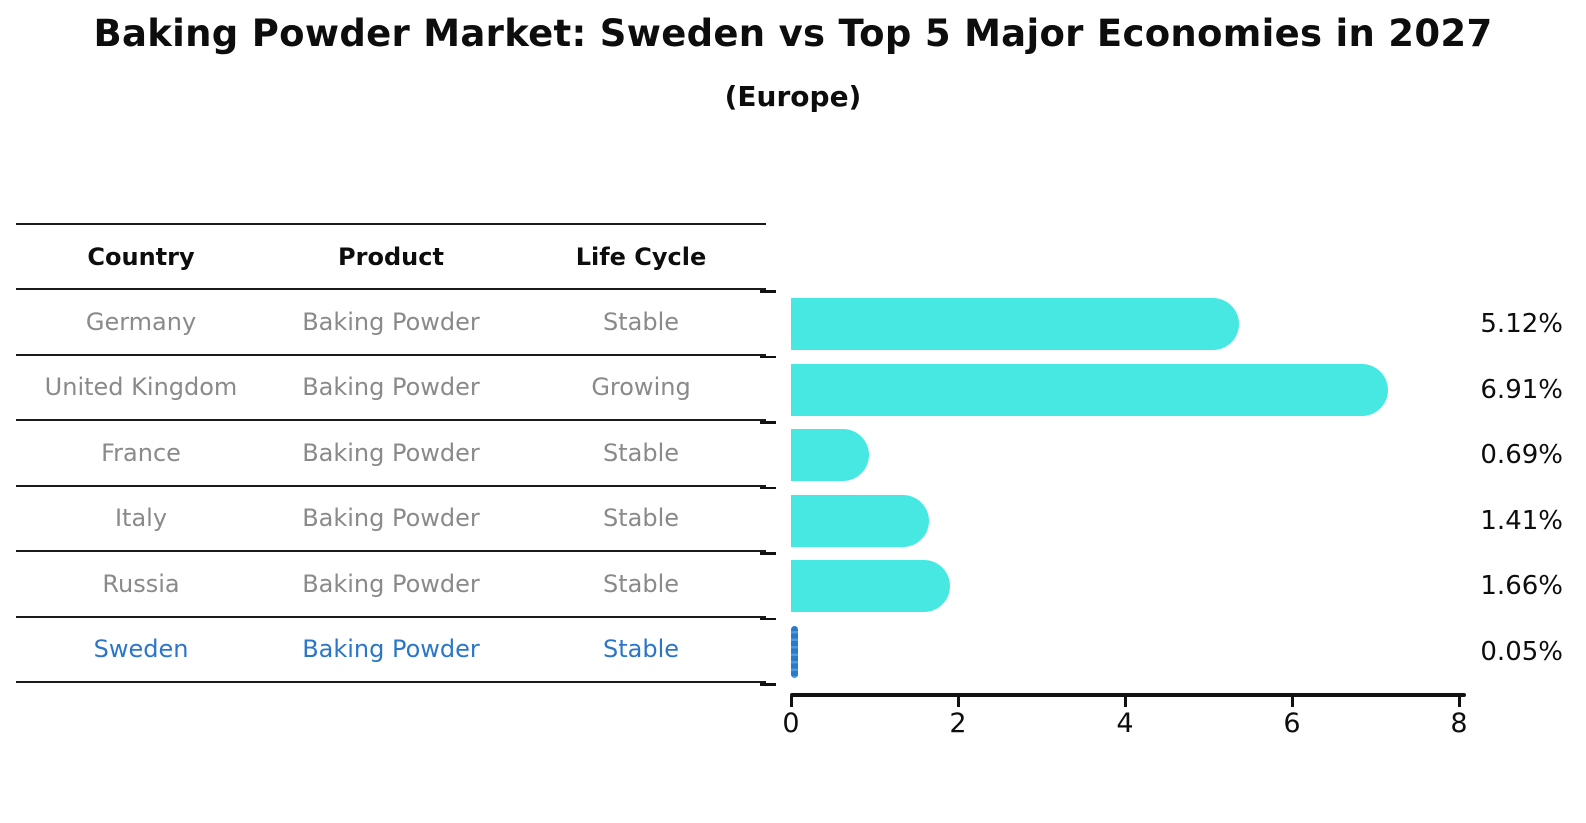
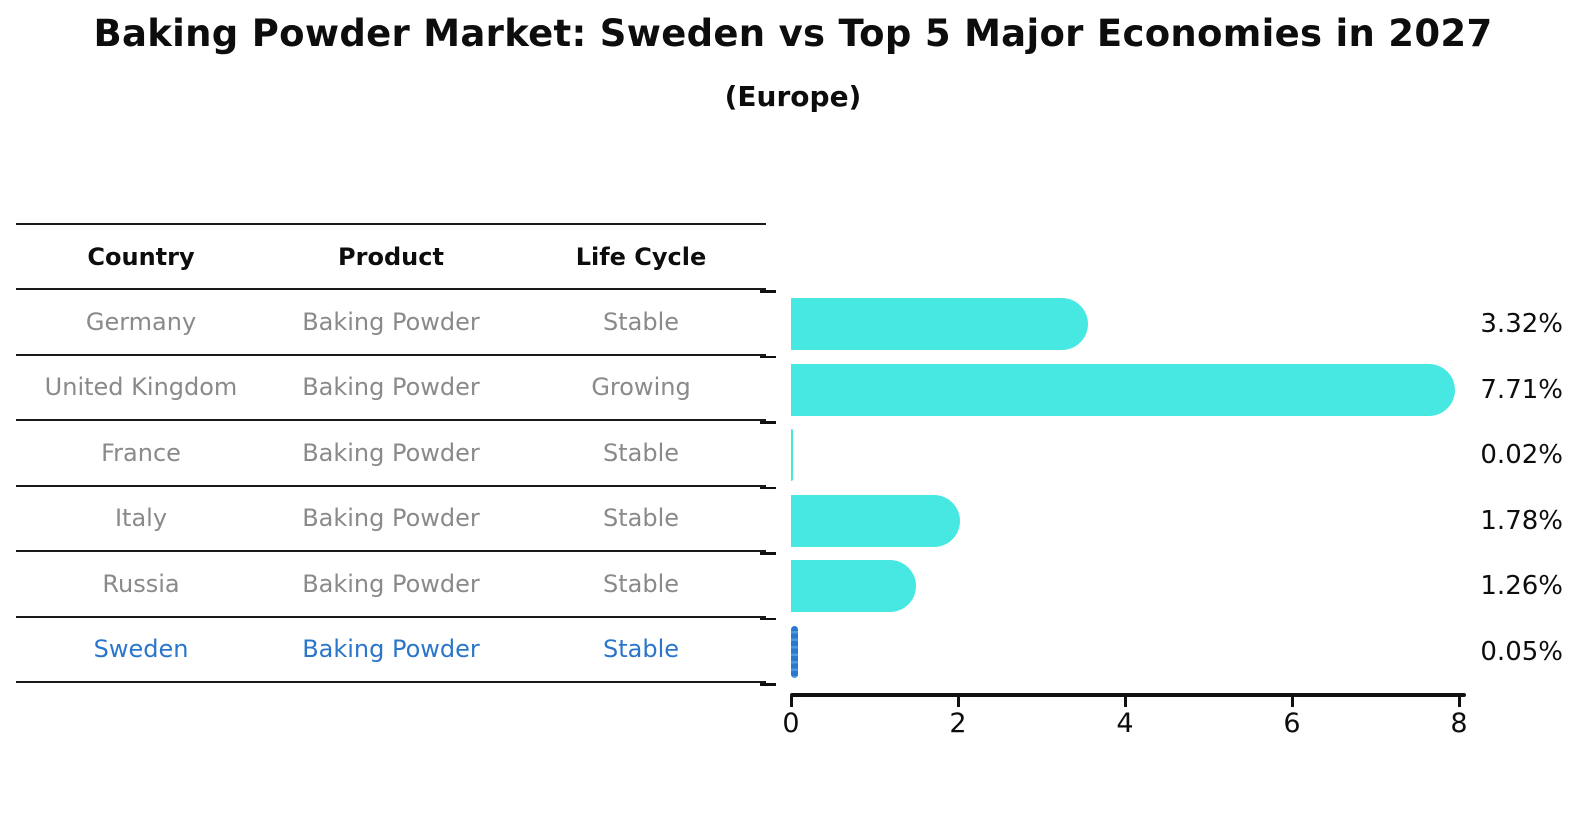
Germany: 5.12% -> 3.32%
United Kingdom: 6.91% -> 7.71%
France: 0.69% -> 0.02%
Italy: 1.41% -> 1.78%
Russia: 1.66% -> 1.26%
